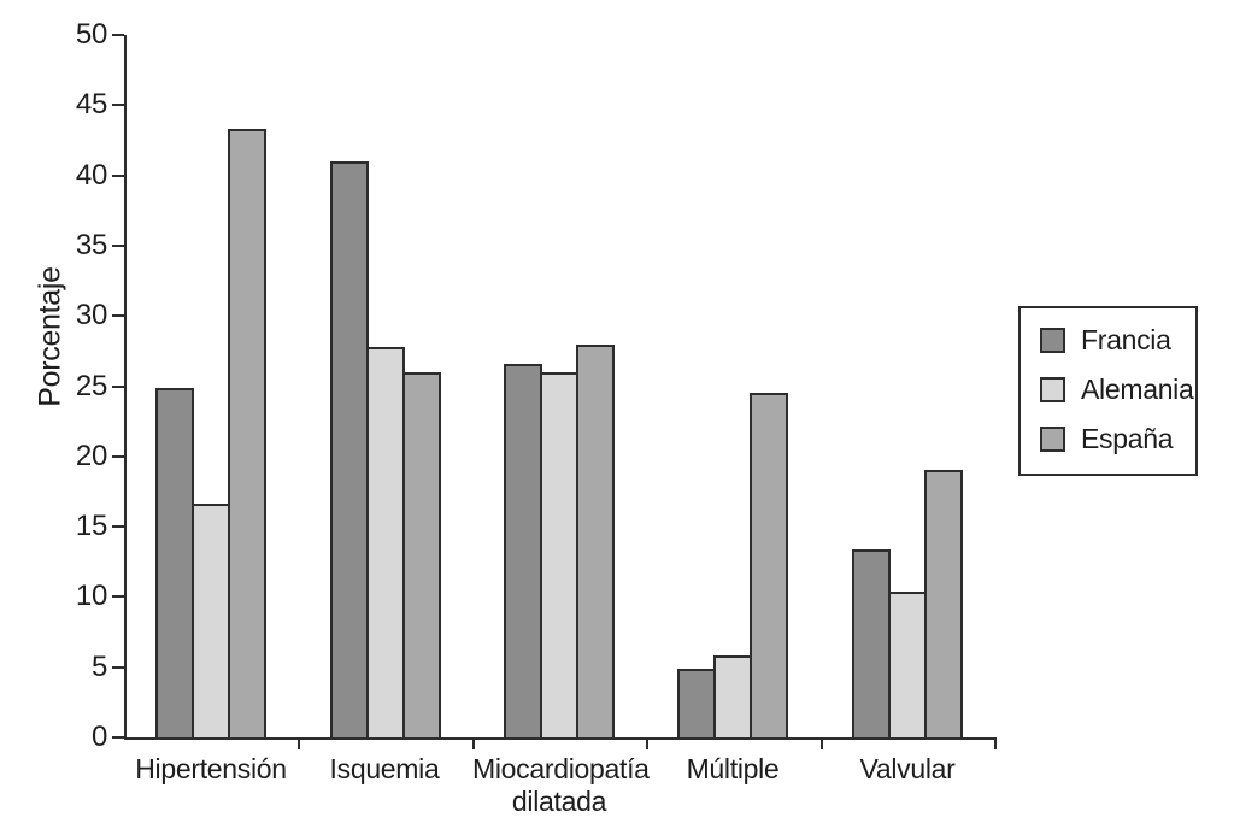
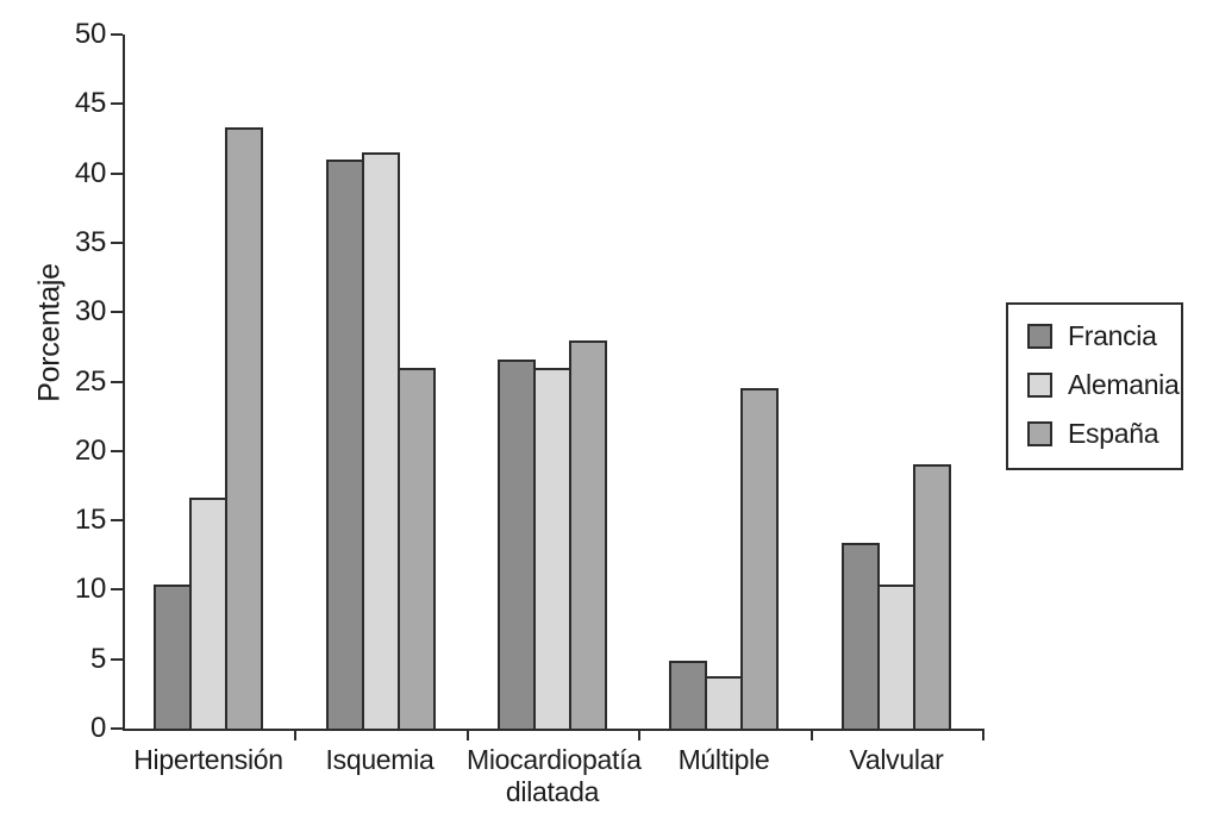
Francia/Hipertensión: 24.9 -> 10.4
Alemania/Isquemia: 27.8 -> 41.5
Alemania/Múltiple: 5.8 -> 3.8
